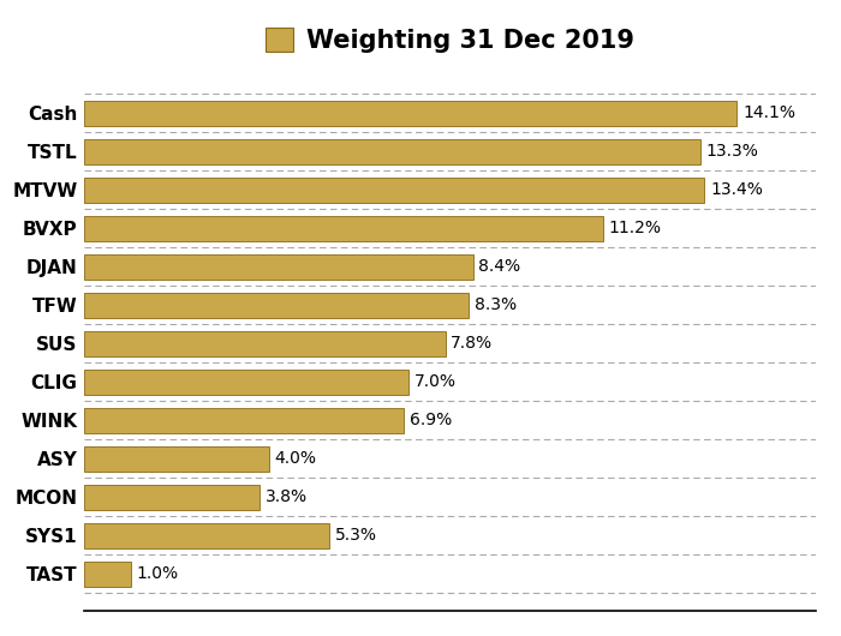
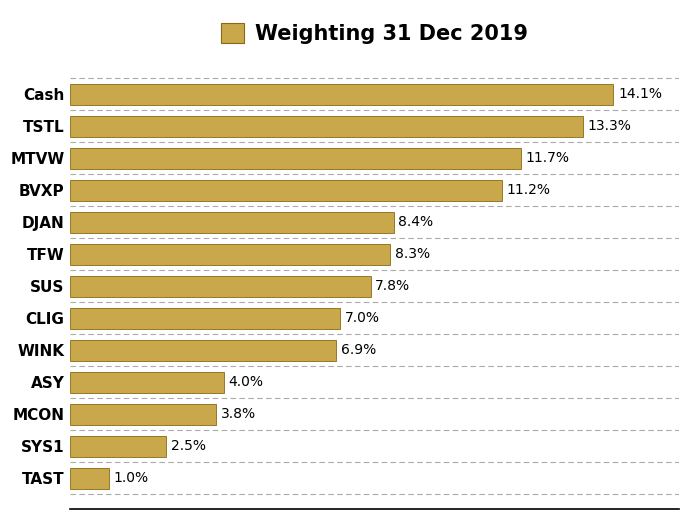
MTVW: 13.4% -> 11.7%
SYS1: 5.3% -> 2.5%
